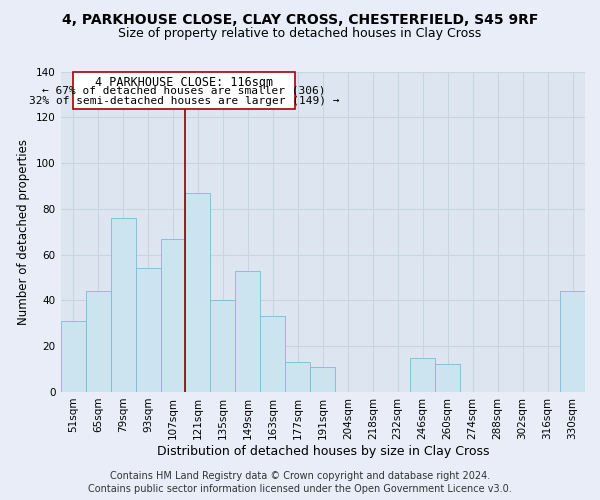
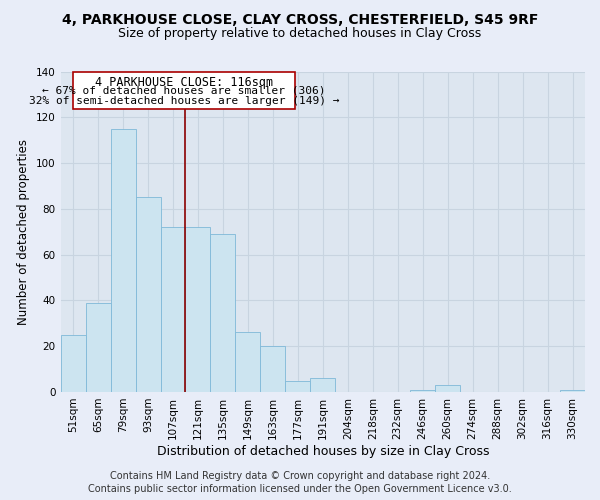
51sqm: 31 -> 25
65sqm: 44 -> 39
79sqm: 76 -> 115
93sqm: 54 -> 85
107sqm: 67 -> 72
121sqm: 87 -> 72
135sqm: 40 -> 69
149sqm: 53 -> 26
163sqm: 33 -> 20
177sqm: 13 -> 5
191sqm: 11 -> 6
246sqm: 15 -> 1
260sqm: 12 -> 3
330sqm: 44 -> 1
